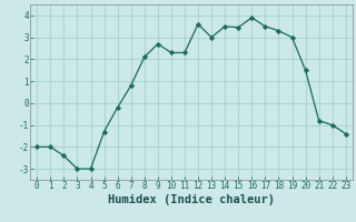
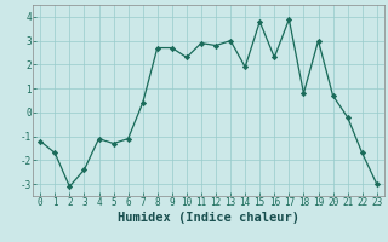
0: -2.0 -> -1.2
1: -2.0 -> -1.7
2: -2.4 -> -3.1
3: -3.0 -> -2.4
4: -3.0 -> -1.1
6: -0.2 -> -1.1
7: 0.8 -> 0.4
8: 2.1 -> 2.7
11: 2.3 -> 2.9
12: 3.6 -> 2.8
14: 3.5 -> 1.9
15: 3.5 -> 3.8
16: 3.9 -> 2.3
17: 3.5 -> 3.9
18: 3.3 -> 0.8
20: 1.5 -> 0.7
21: -0.8 -> -0.2
22: -1.0 -> -1.7
23: -1.4 -> -3.0
